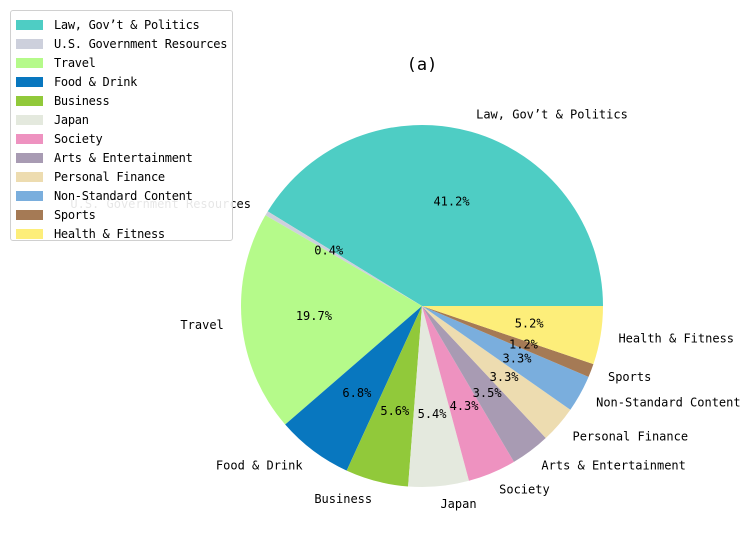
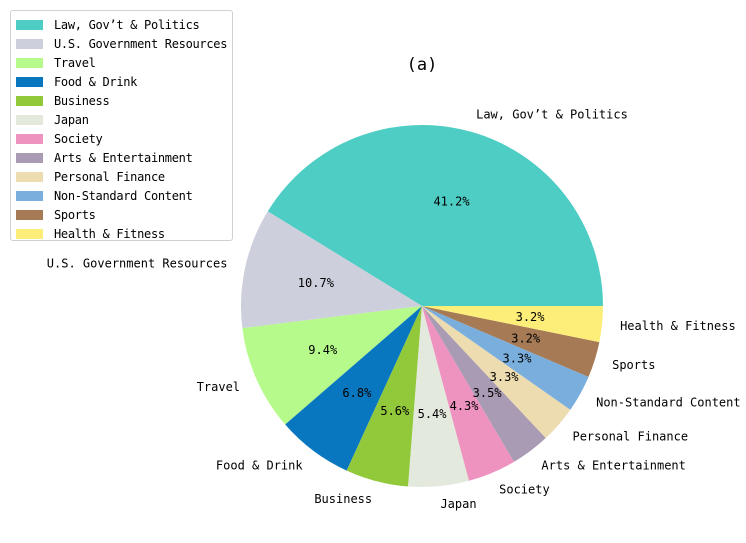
U.S. Government Resources: 0.4% -> 10.7%
Travel: 19.7% -> 9.4%
Sports: 1.2% -> 3.2%
Health & Fitness: 5.2% -> 3.2%
